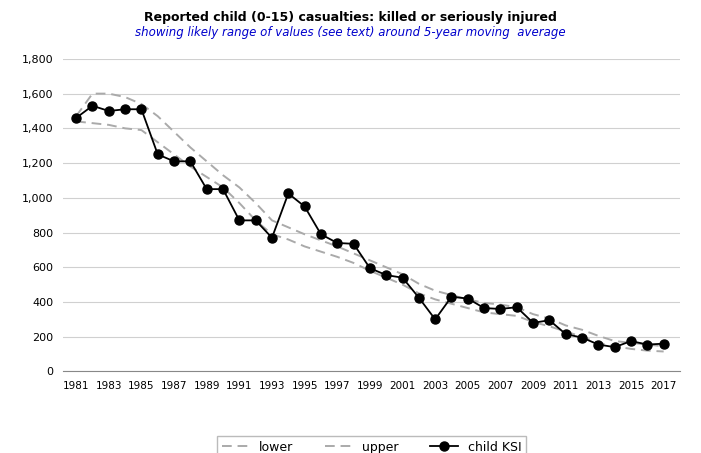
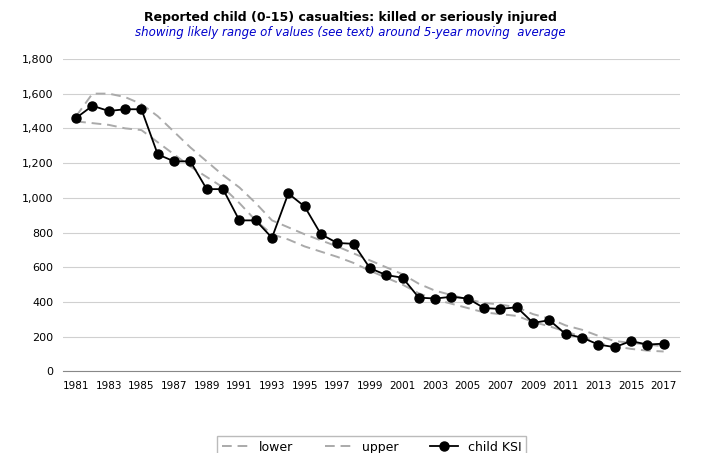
child KSI/2003: 300 -> 420
